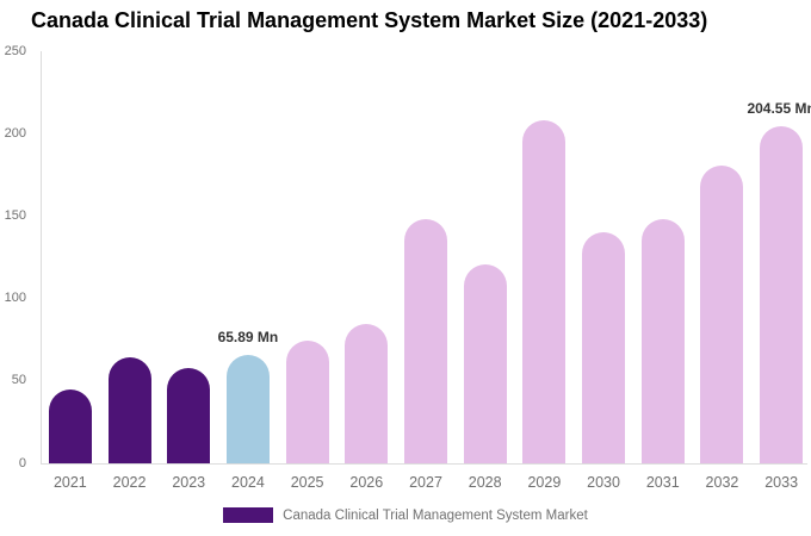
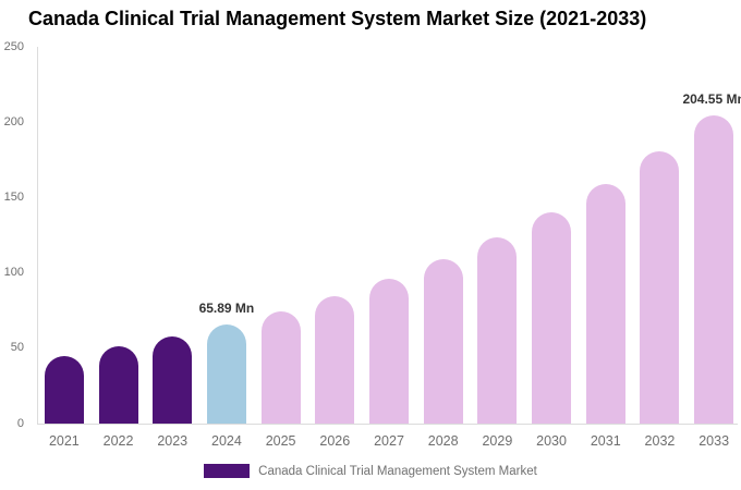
2022: 64 -> 51
2027: 148 -> 96
2028: 121 -> 109
2029: 208 -> 124
2031: 148 -> 159
